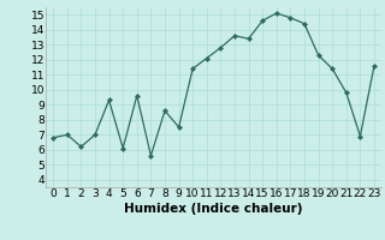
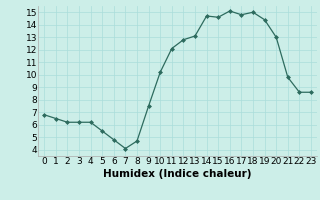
1: 7.0 -> 6.5
3: 7.0 -> 6.2
4: 9.3 -> 6.2
5: 6.1 -> 5.5
6: 9.6 -> 4.8
7: 5.6 -> 4.1
8: 8.6 -> 4.7
10: 11.4 -> 10.2
13: 13.6 -> 13.1
14: 13.4 -> 14.7
18: 14.4 -> 15.0
19: 12.3 -> 14.4
20: 11.4 -> 13.0
22: 6.9 -> 8.6
23: 11.6 -> 8.6
